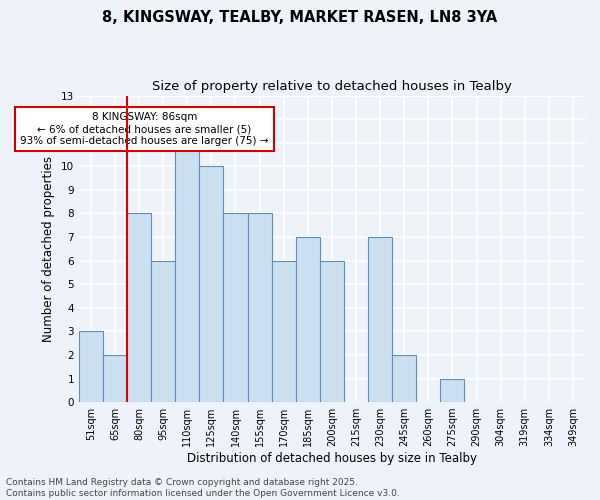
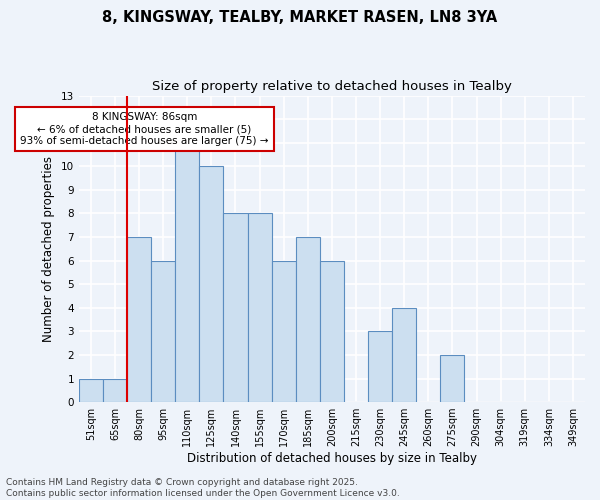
51sqm: 3 -> 1
65sqm: 2 -> 1
80sqm: 8 -> 7
230sqm: 7 -> 3
245sqm: 2 -> 4
275sqm: 1 -> 2
